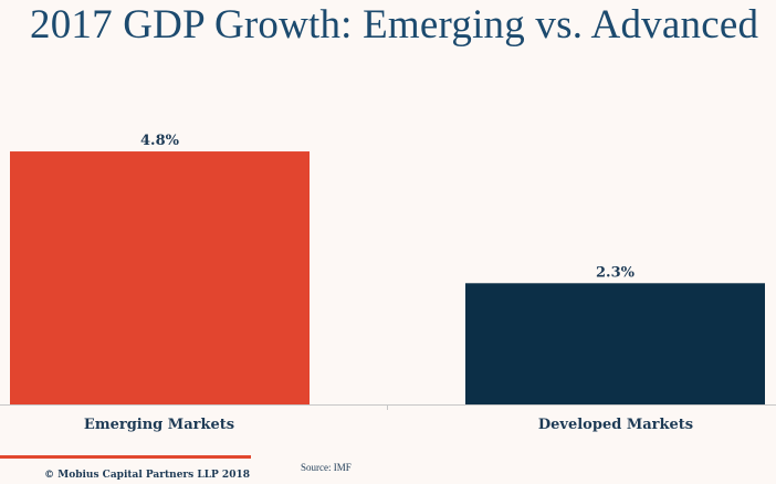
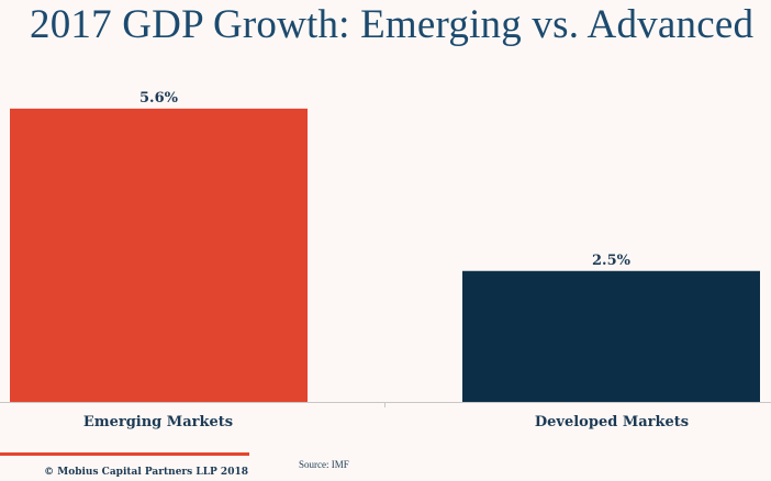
Emerging Markets: 4.8% -> 5.6%
Developed Markets: 2.3% -> 2.5%
